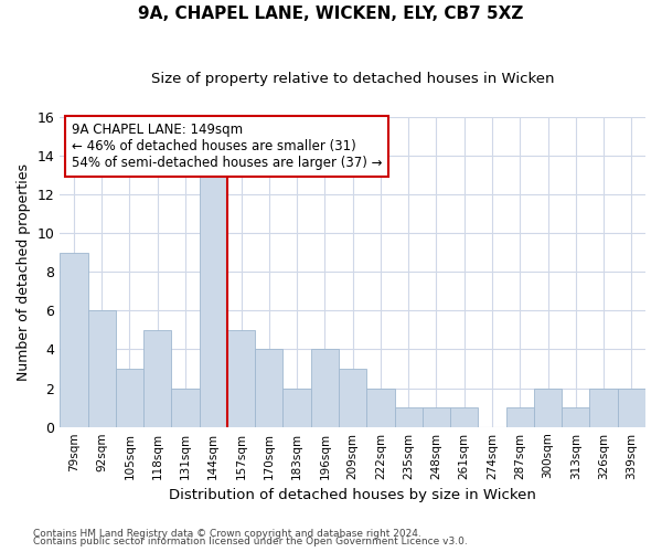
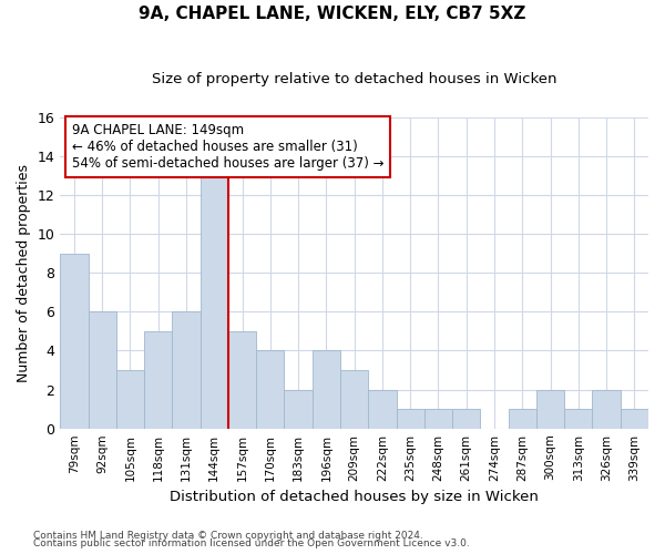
131sqm: 2 -> 6
339sqm: 2 -> 1
